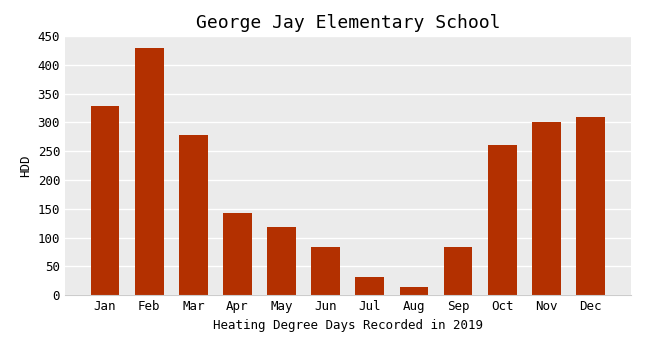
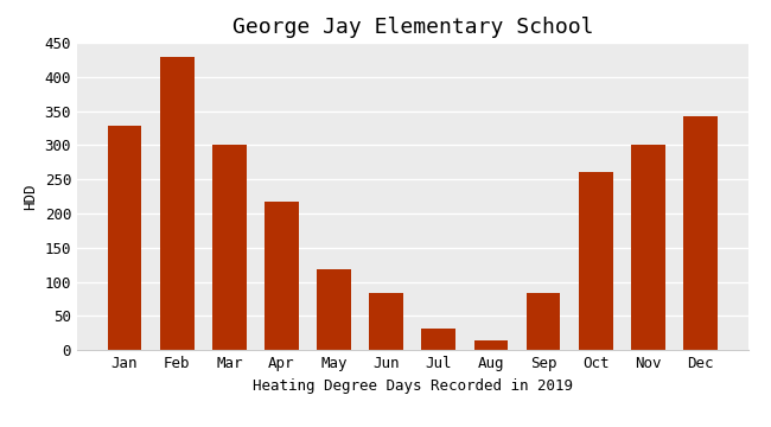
Mar: 278 -> 301
Apr: 142 -> 217
Dec: 310 -> 343
